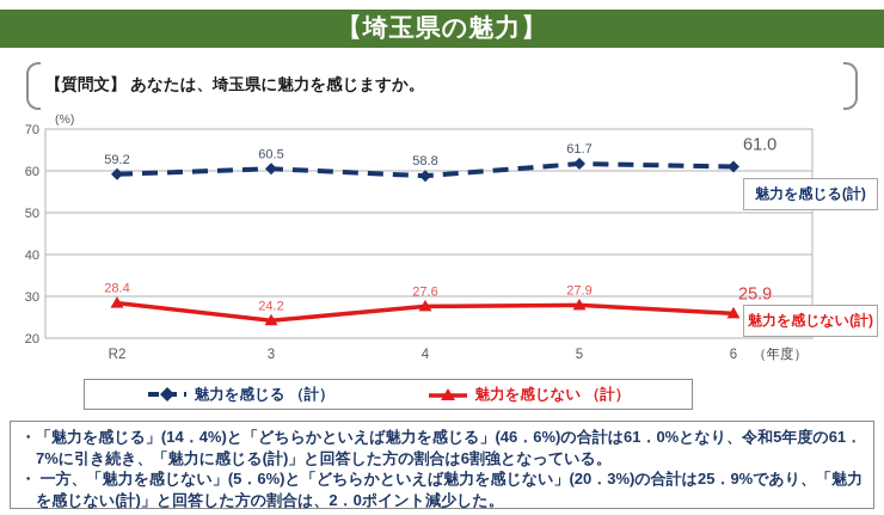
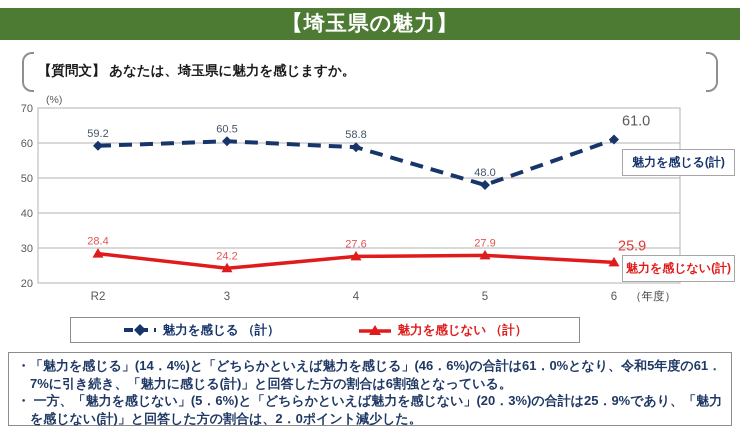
魅力を感じる（計）/5: 61.7 -> 48.0
